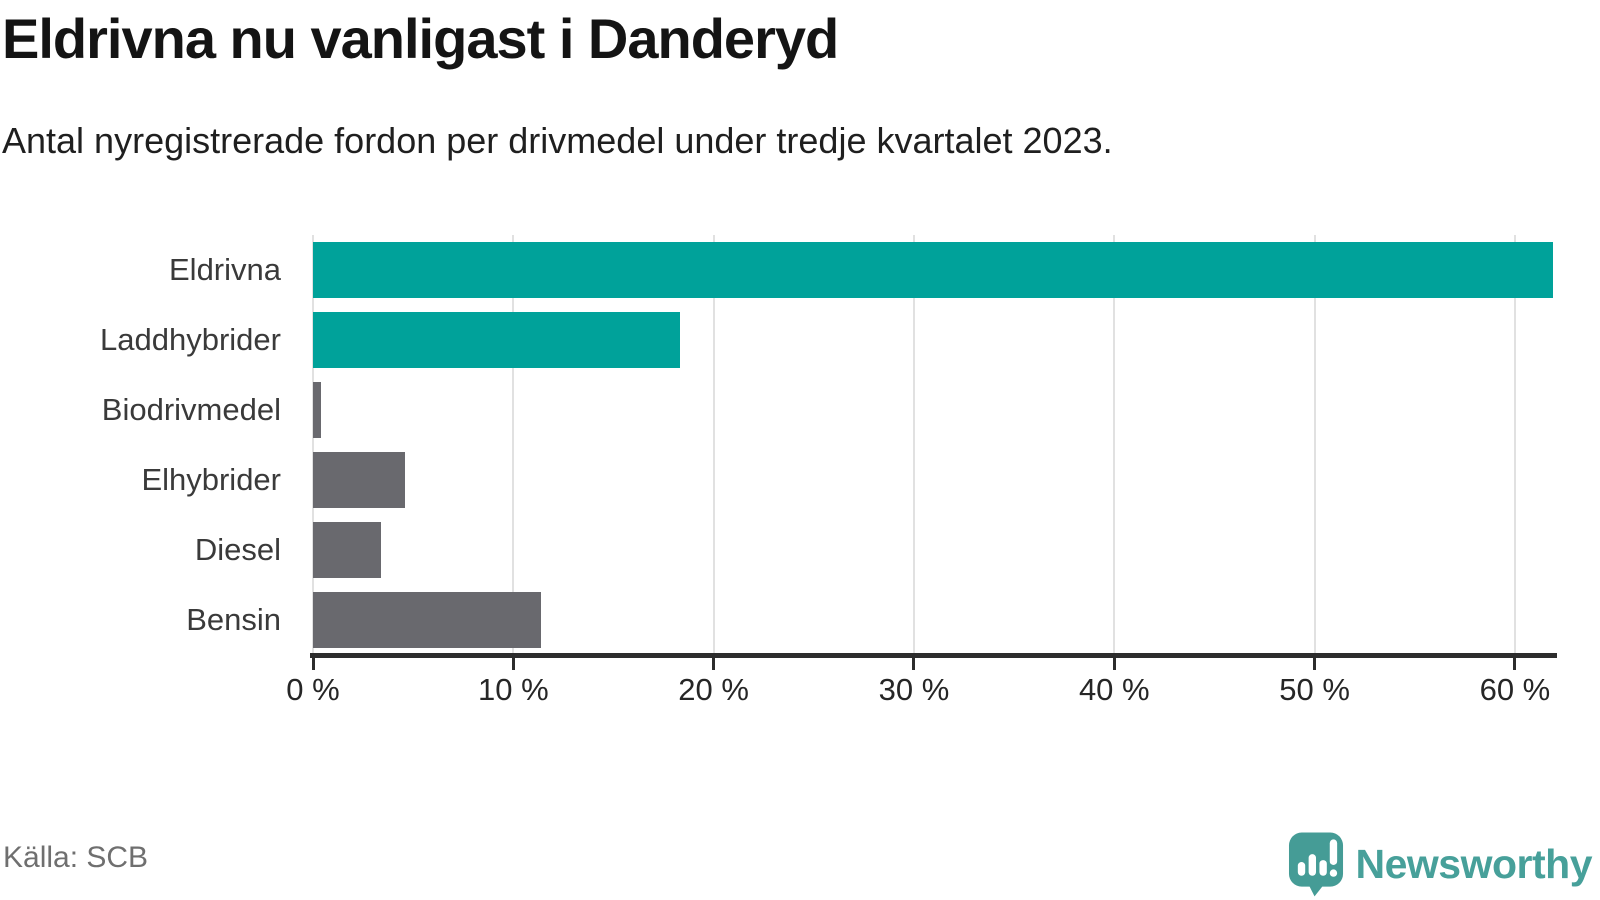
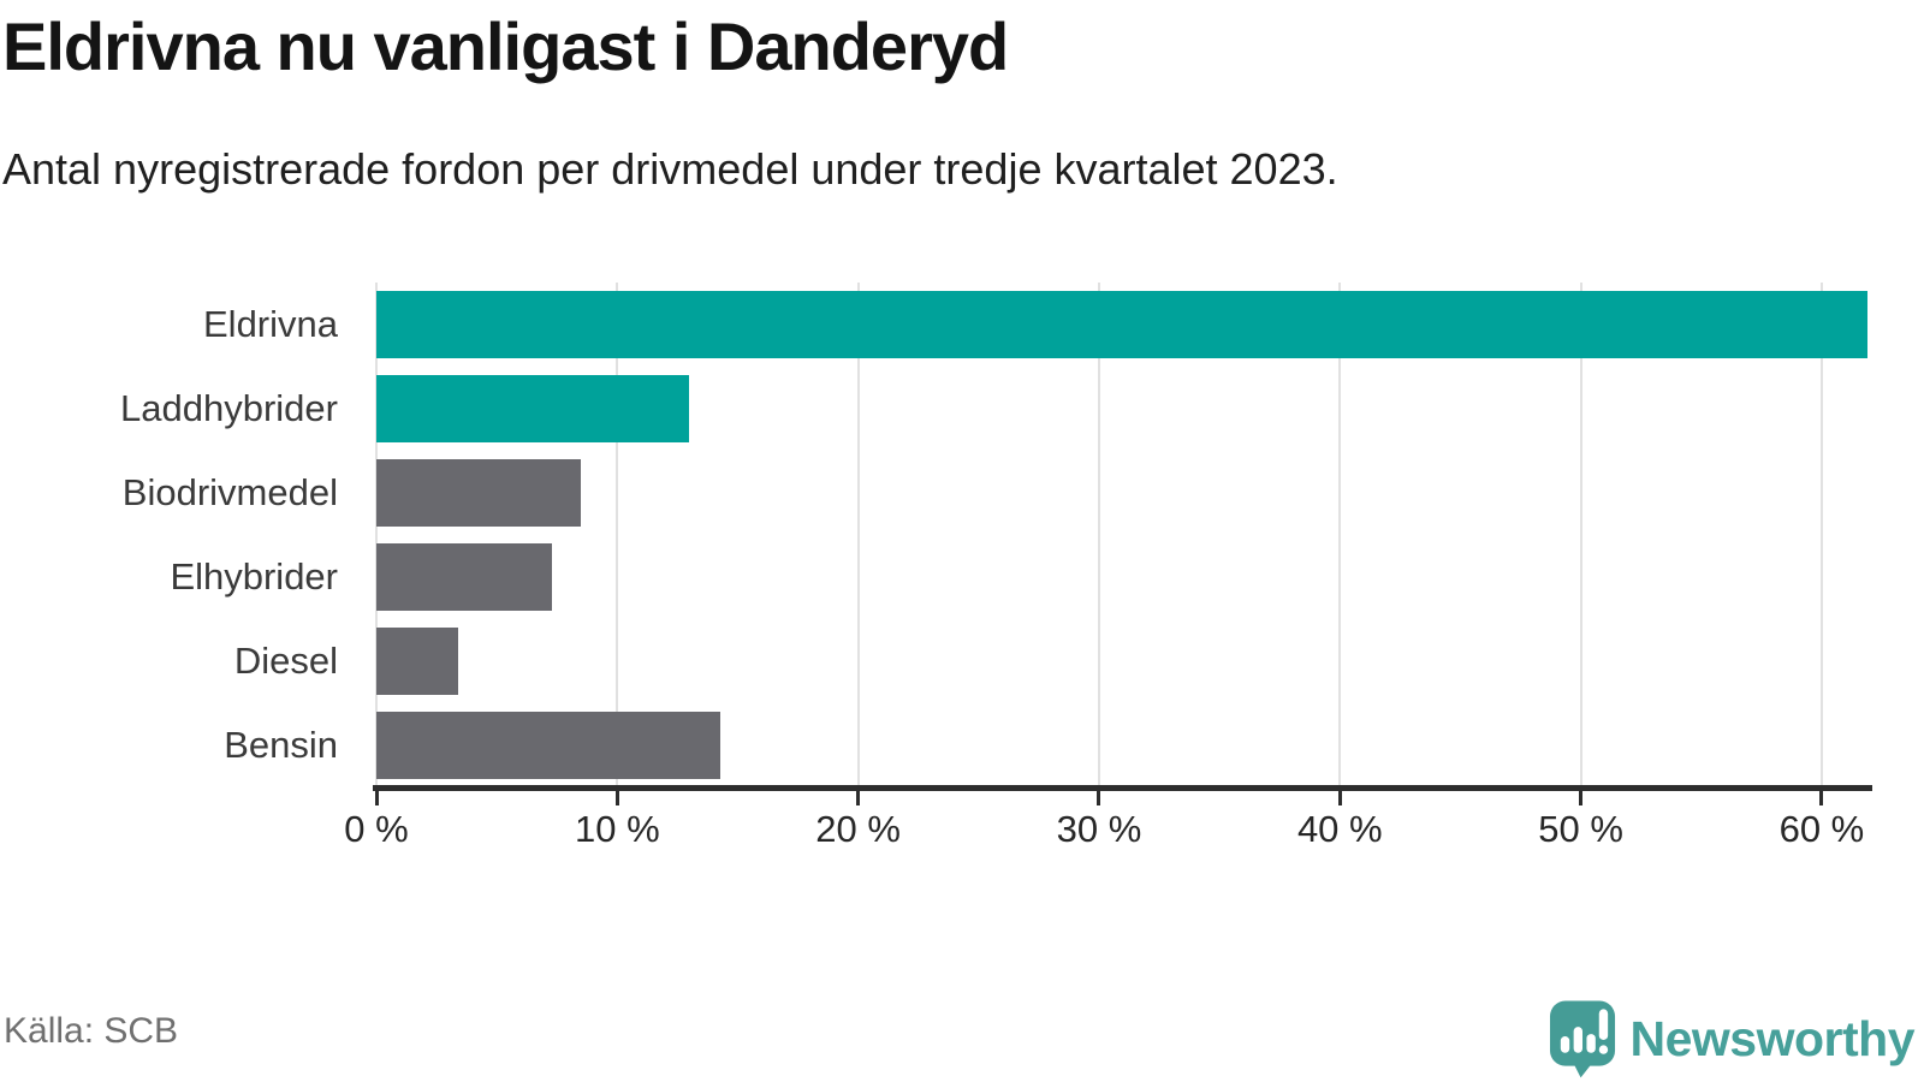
Laddhybrider: 18.3% -> 13.0%
Biodrivmedel: 0.4% -> 8.5%
Elhybrider: 4.6% -> 7.3%
Bensin: 11.4% -> 14.3%
